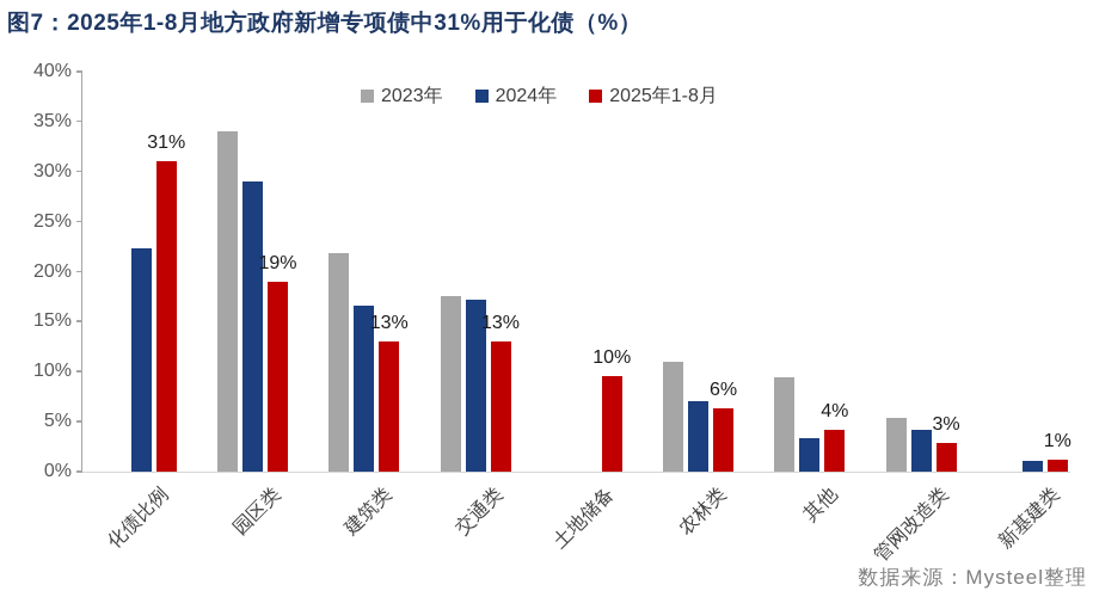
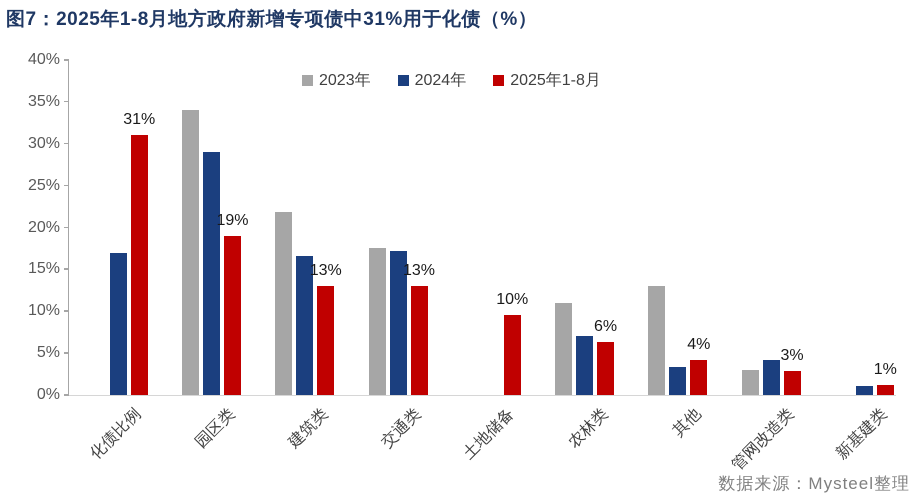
2024年/化债比例: 22% -> 17%
2023年/其他: 9% -> 13%
2023年/管网改造类: 5% -> 3%
